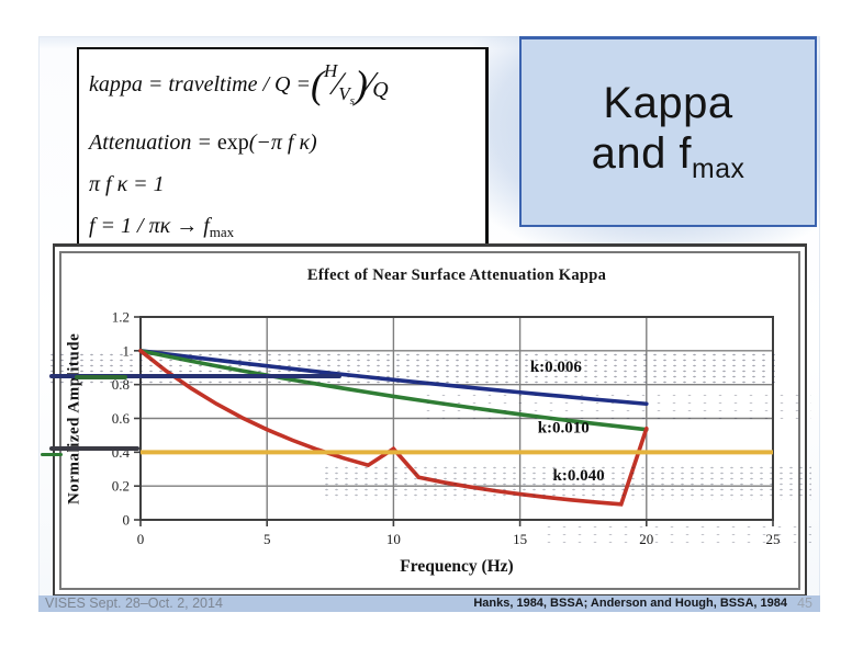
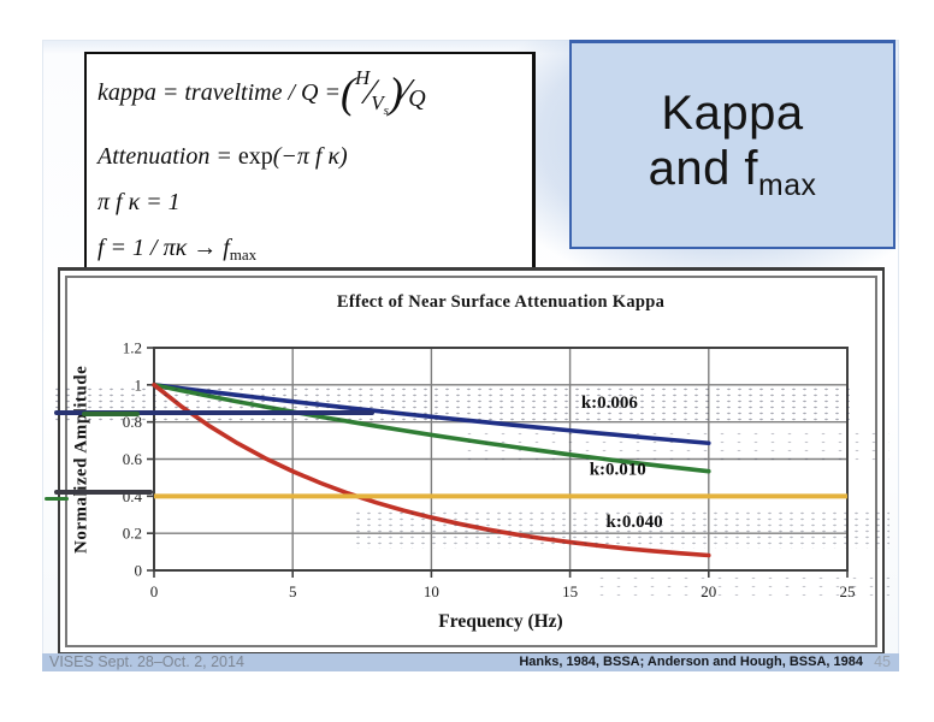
k:0.040/10: 0.42 -> 0.28
k:0.040/20: 0.54 -> 0.08
